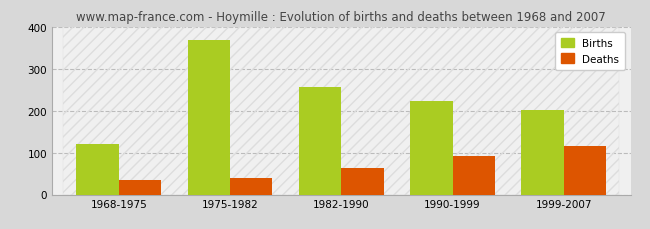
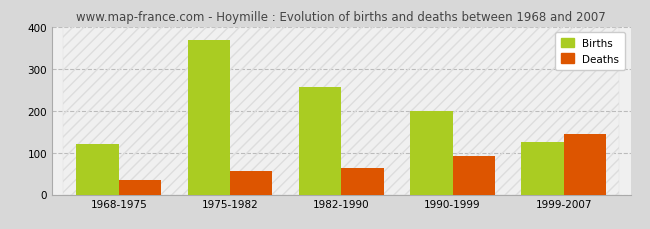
Deaths/1975-1982: 40 -> 55
Births/1990-1999: 222 -> 200
Births/1999-2007: 202 -> 125
Deaths/1999-2007: 115 -> 145
